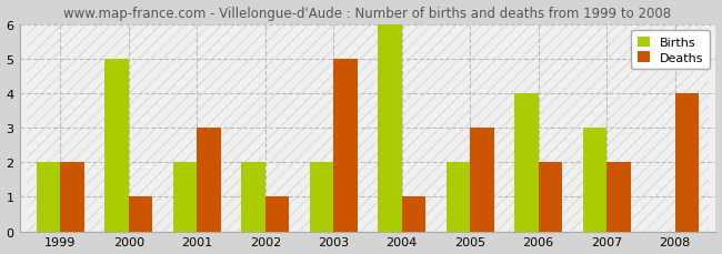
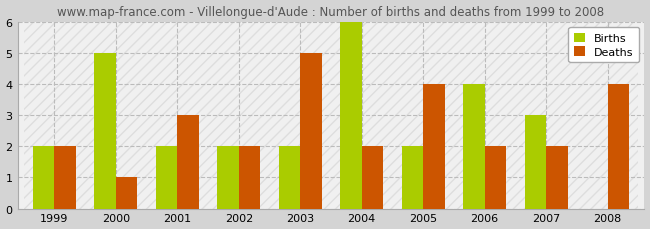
Deaths/2002: 1 -> 2
Deaths/2004: 1 -> 2
Deaths/2005: 3 -> 4
